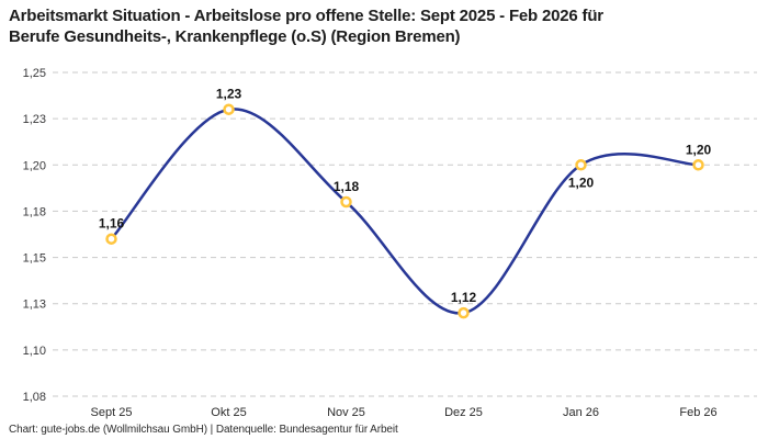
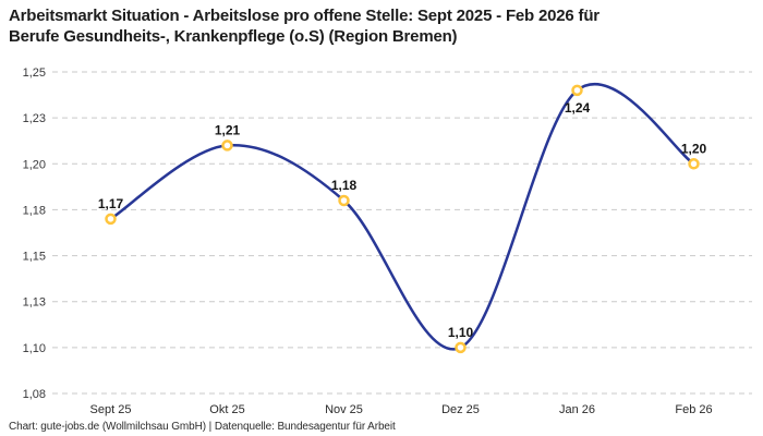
Sept 25: 1,16 -> 1,17
Okt 25: 1,23 -> 1,21
Dez 25: 1,12 -> 1,10
Jan 26: 1,20 -> 1,24
